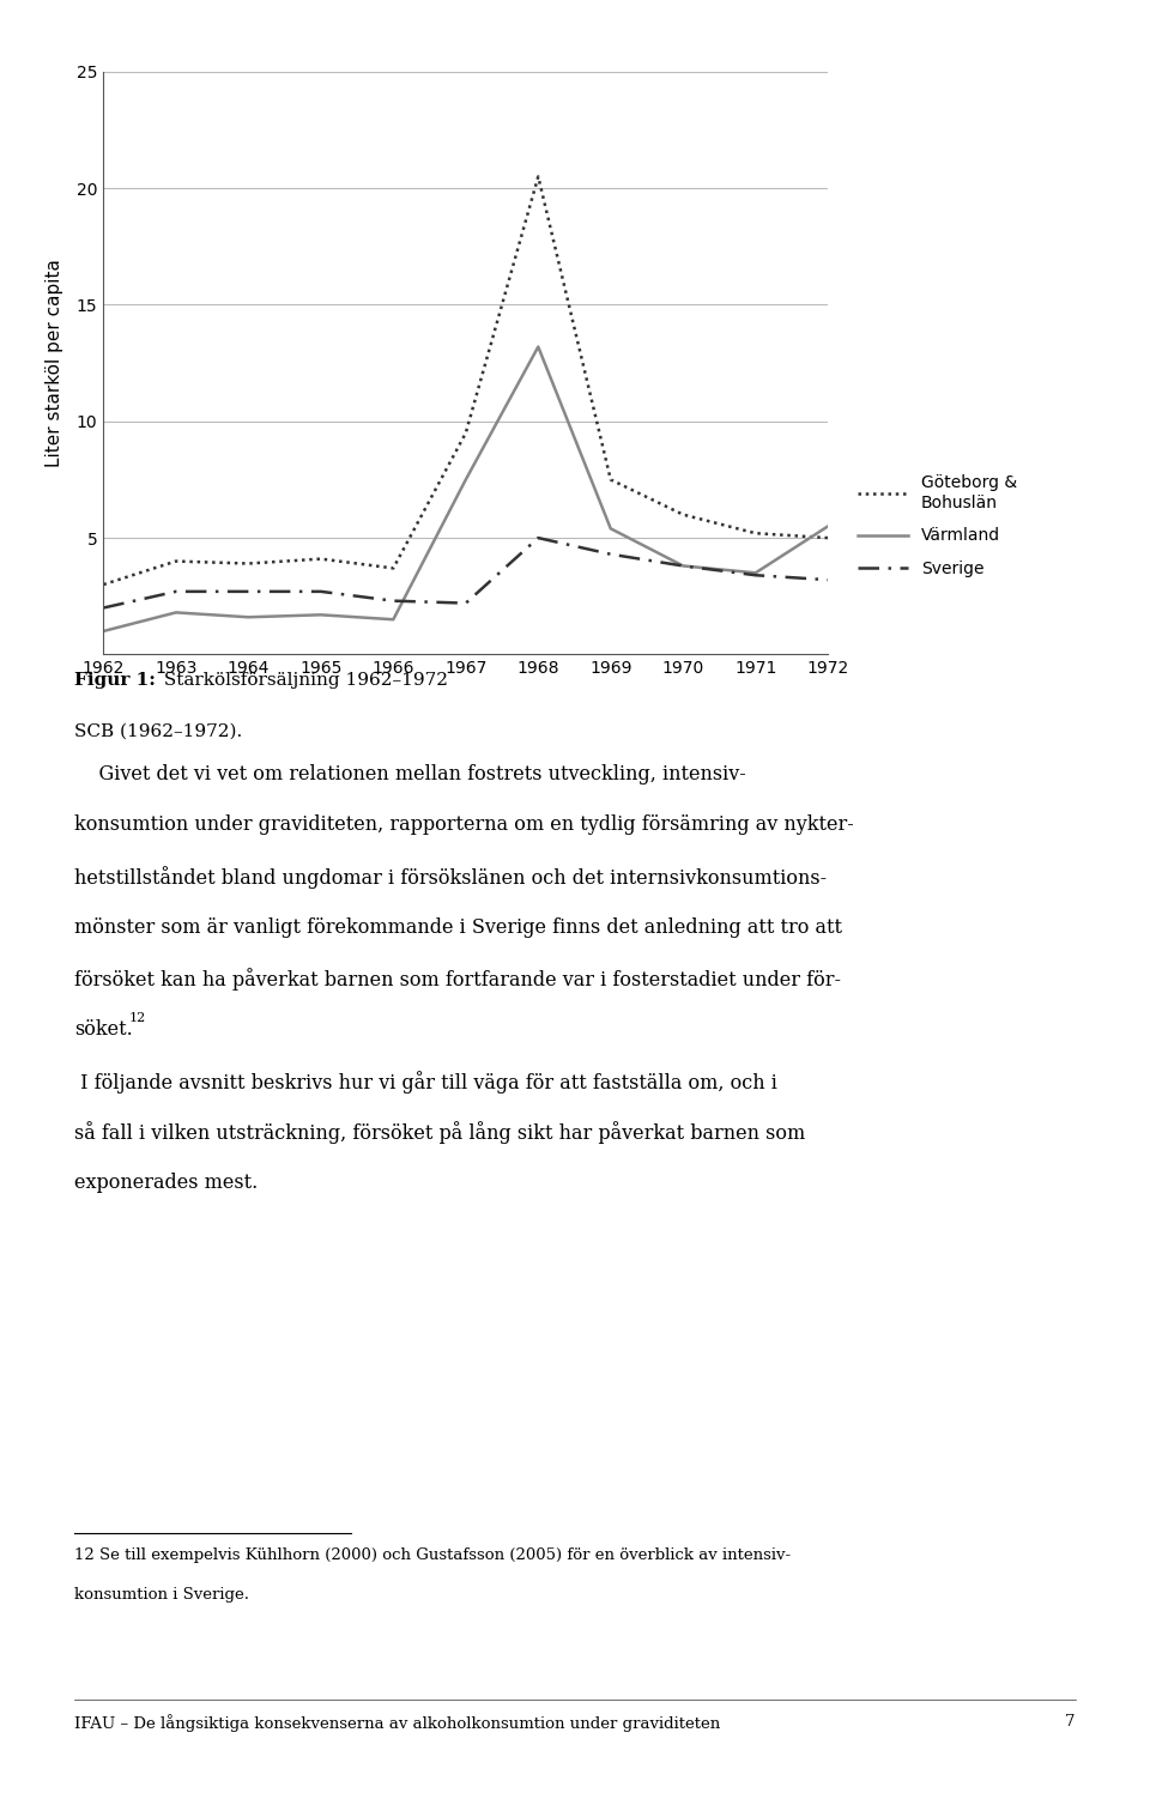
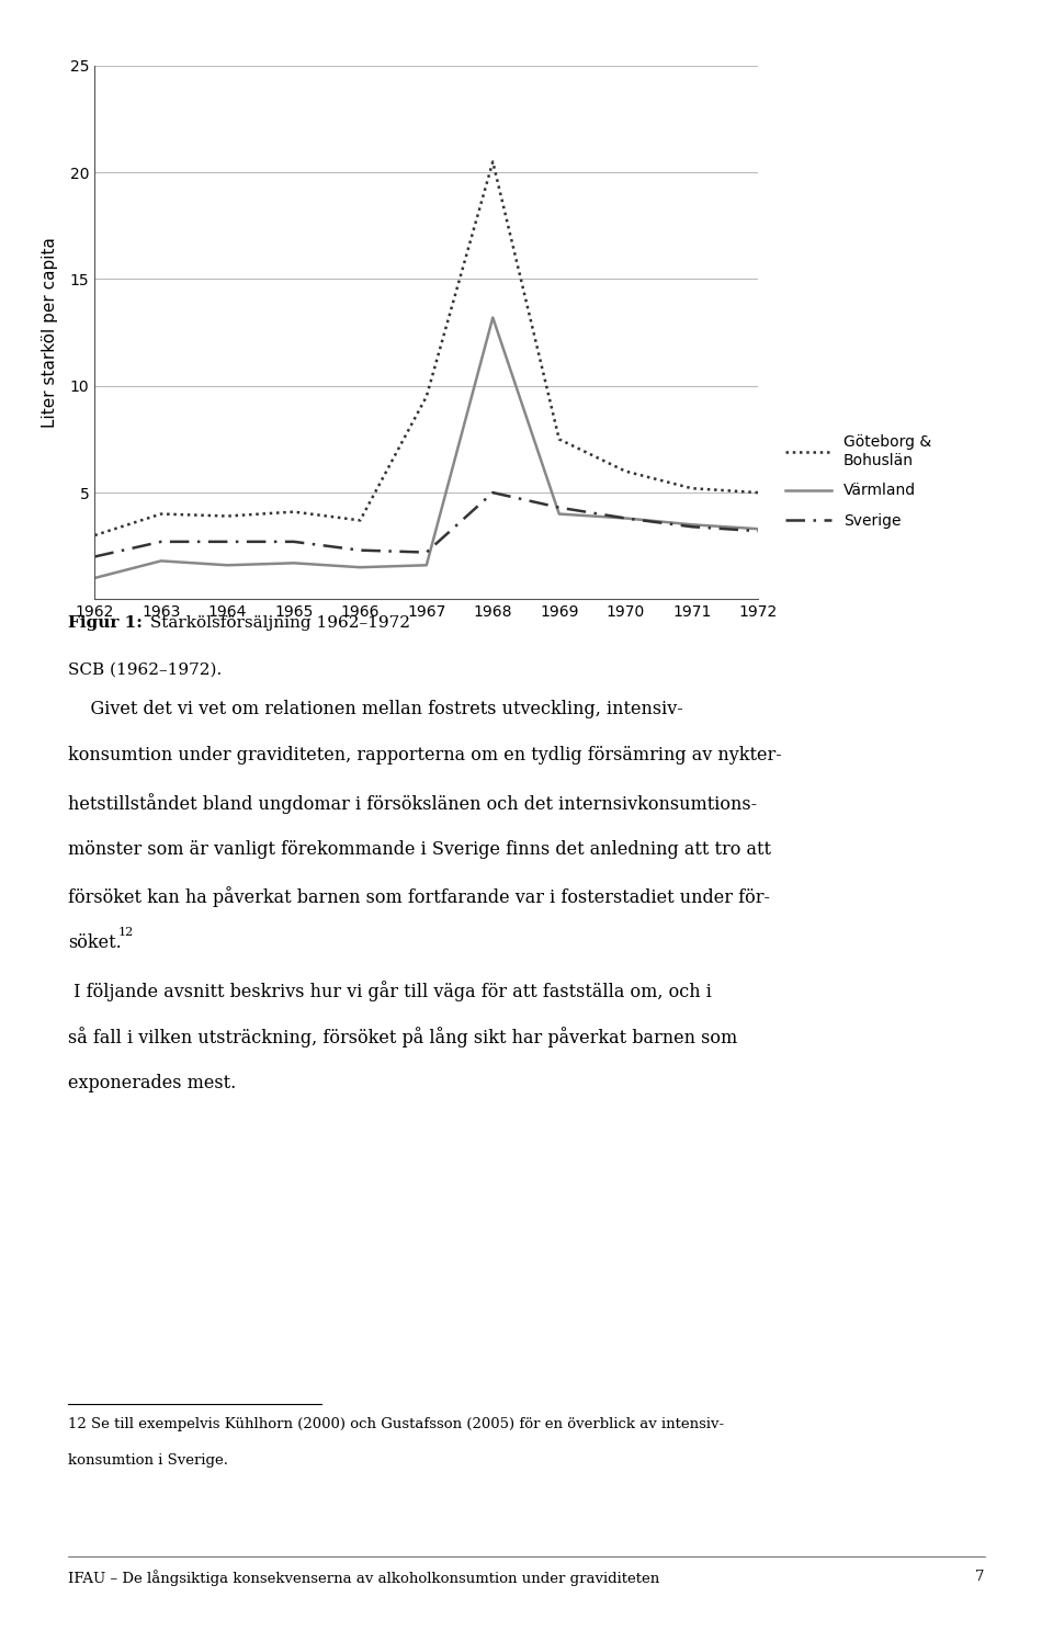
Värmland/1967: 7.5 -> 1.6
Värmland/1969: 5.4 -> 4.0
Värmland/1972: 5.5 -> 3.3
